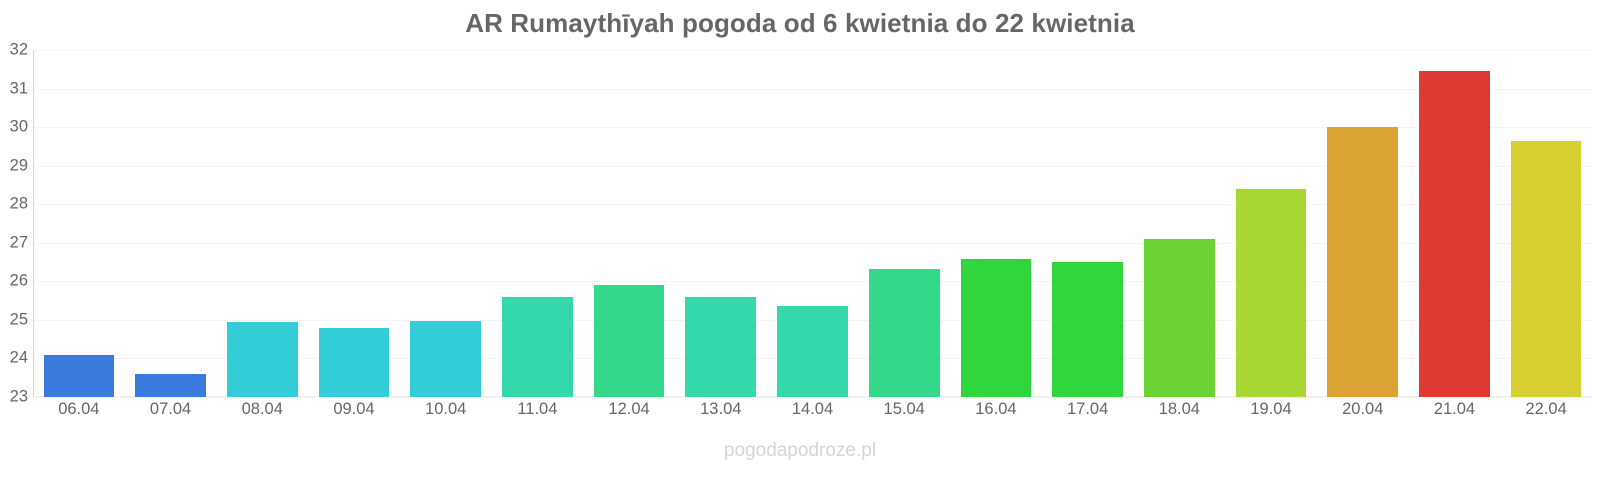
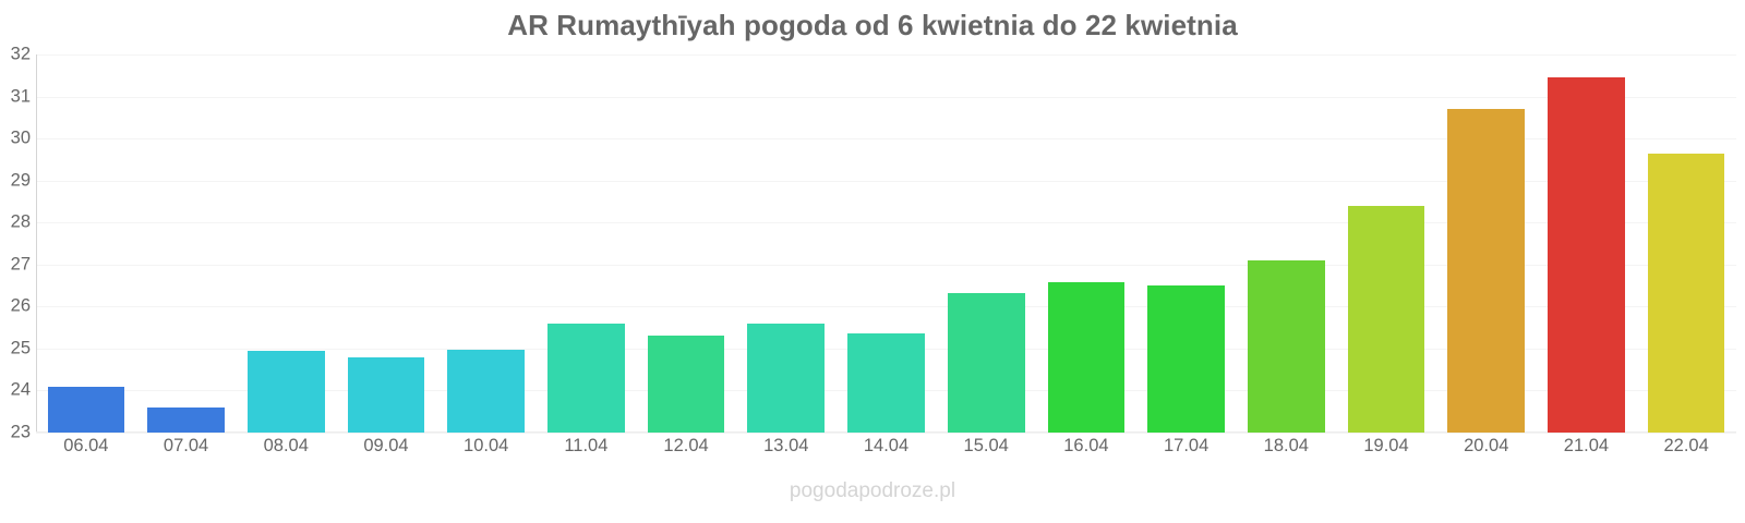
12.04: 25.9 -> 25.3
20.04: 30.0 -> 30.7
